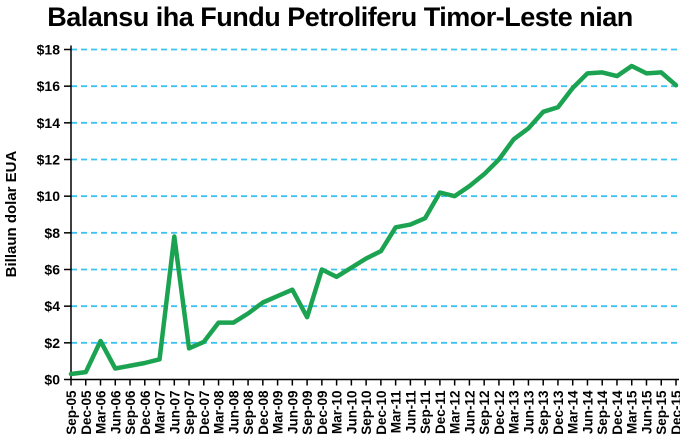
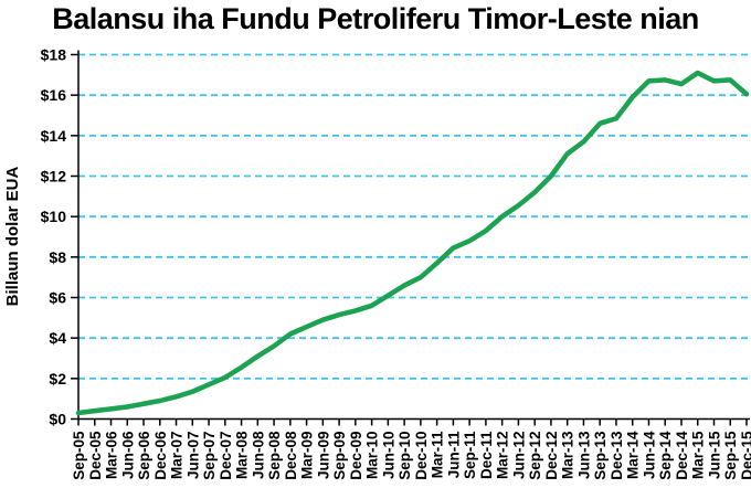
Mar-06: $2.1 -> $0.5
Jun-07: $7.8 -> $1.4
Mar-08: $3.1 -> $2.5
Sep-09: $3.4 -> $5.2
Dec-09: $6.0 -> $5.3
Mar-11: $8.3 -> $7.7
Dec-11: $10.2 -> $9.3
